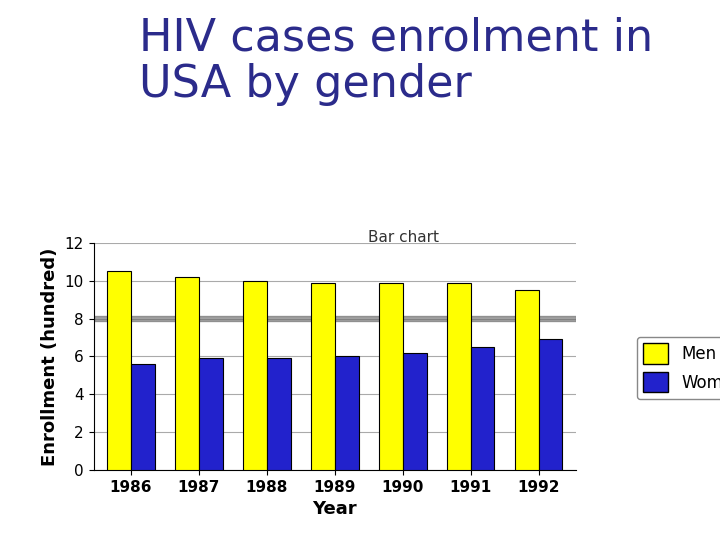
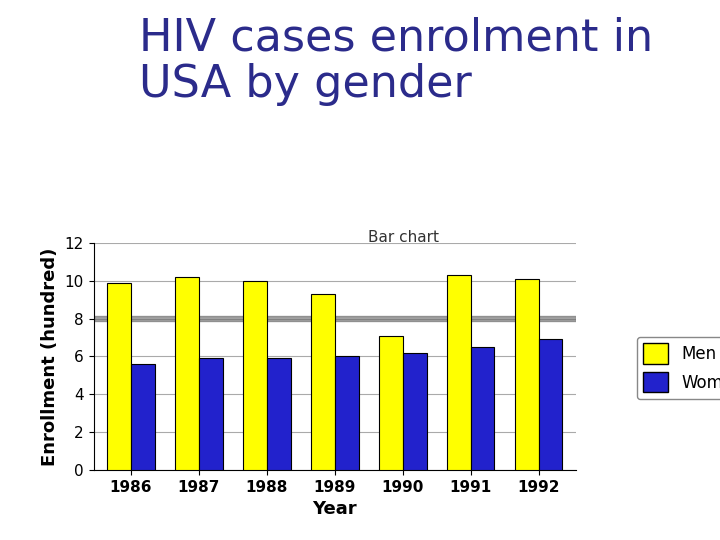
Men/1986: 10.5 -> 9.9
Men/1989: 9.9 -> 9.3
Men/1990: 9.9 -> 7.1
Men/1991: 9.9 -> 10.3
Men/1992: 9.5 -> 10.1
